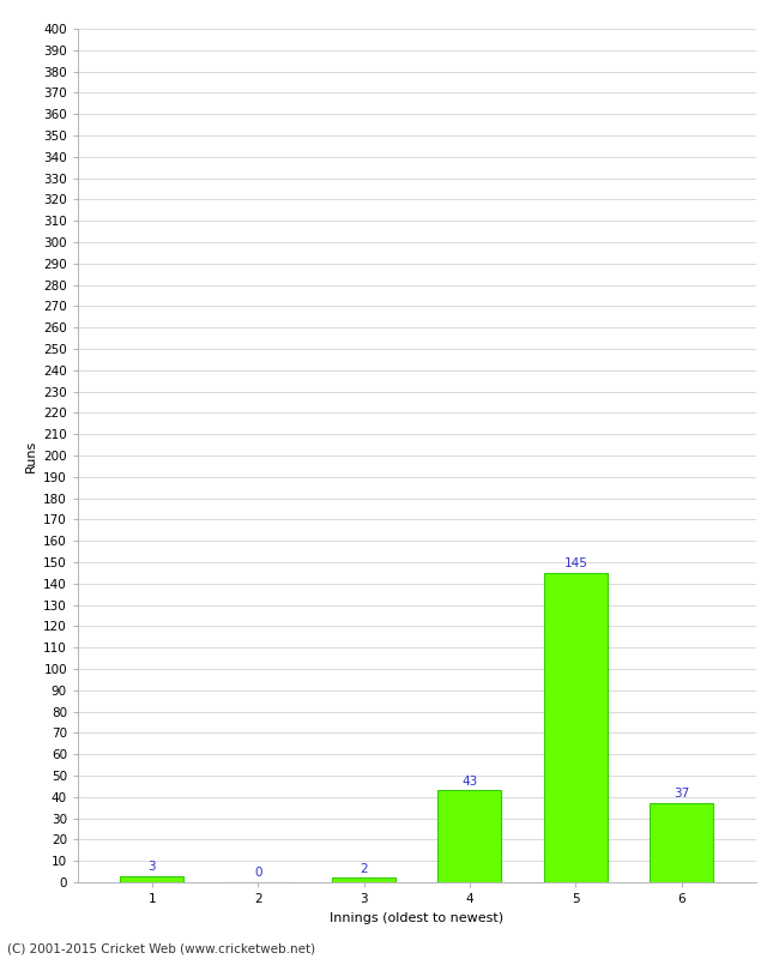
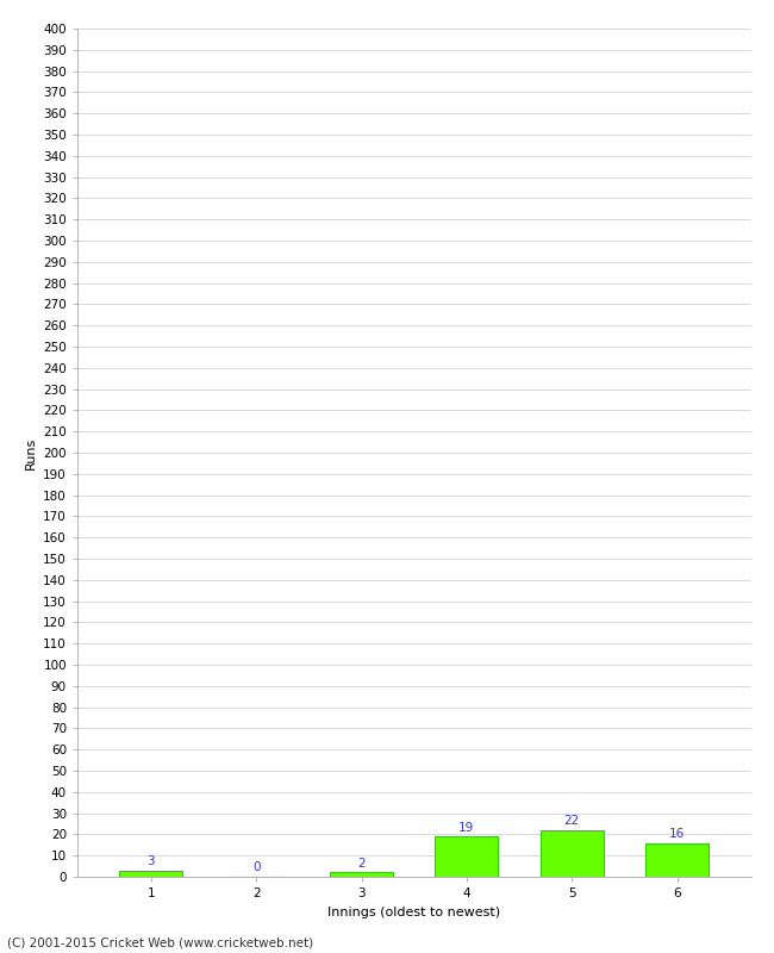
4: 43 -> 19
5: 145 -> 22
6: 37 -> 16
